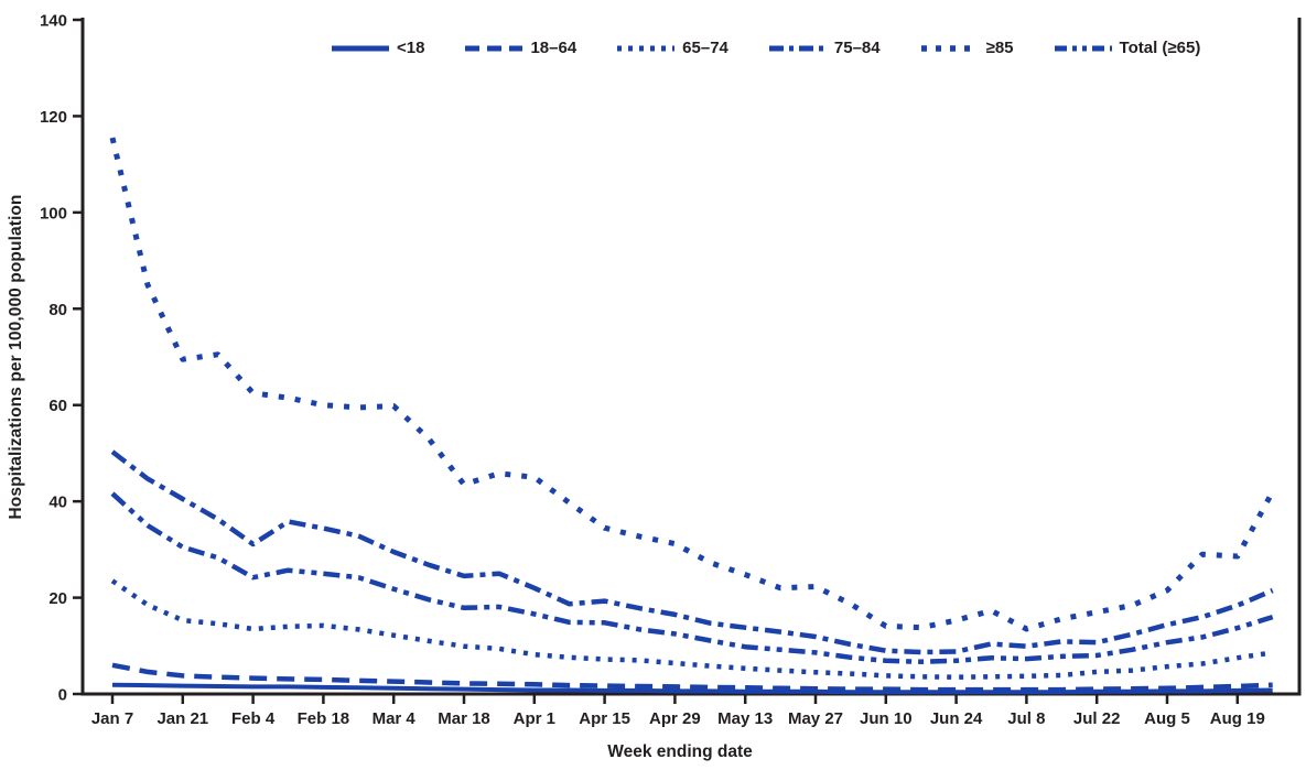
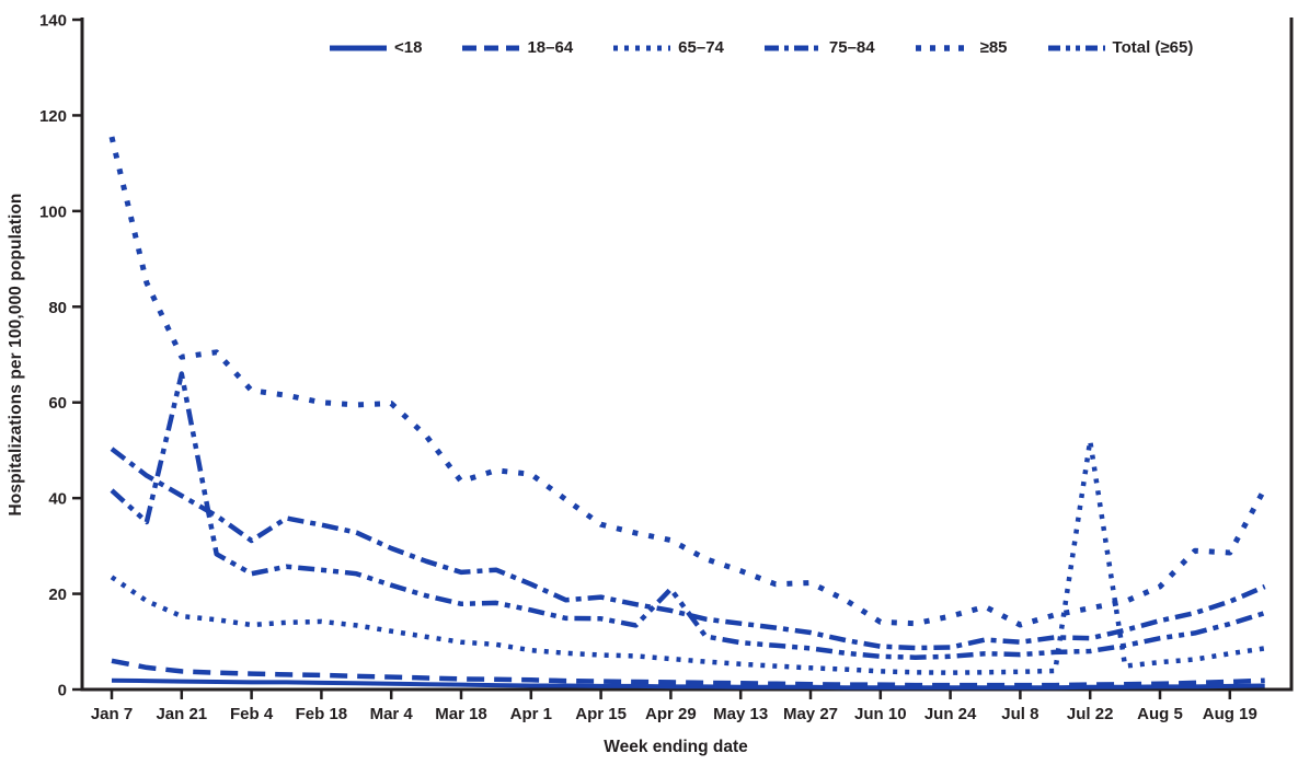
Total (≥65)/Jan 21: 30 -> 66
Total (≥65)/Apr 29: 12 -> 21
65–74/Jul 22: 5 -> 52
